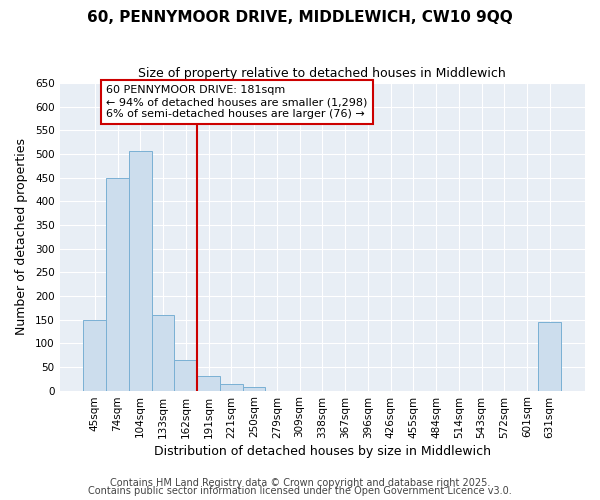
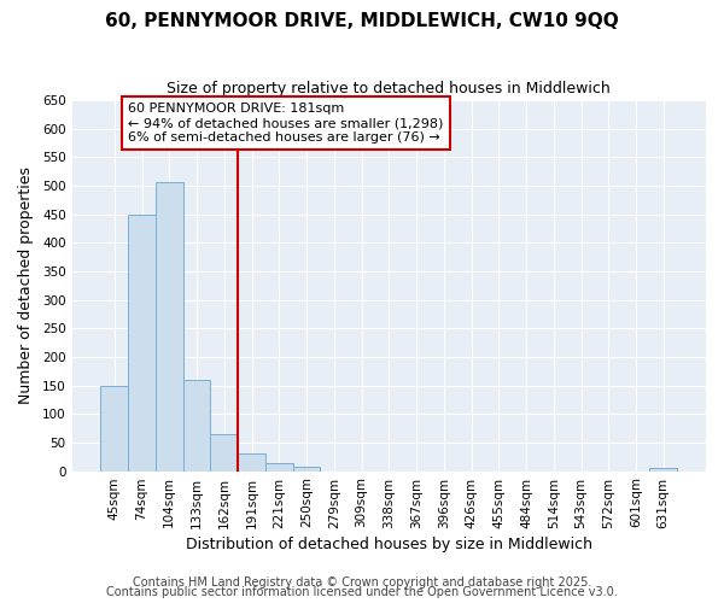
631sqm: 145 -> 5
